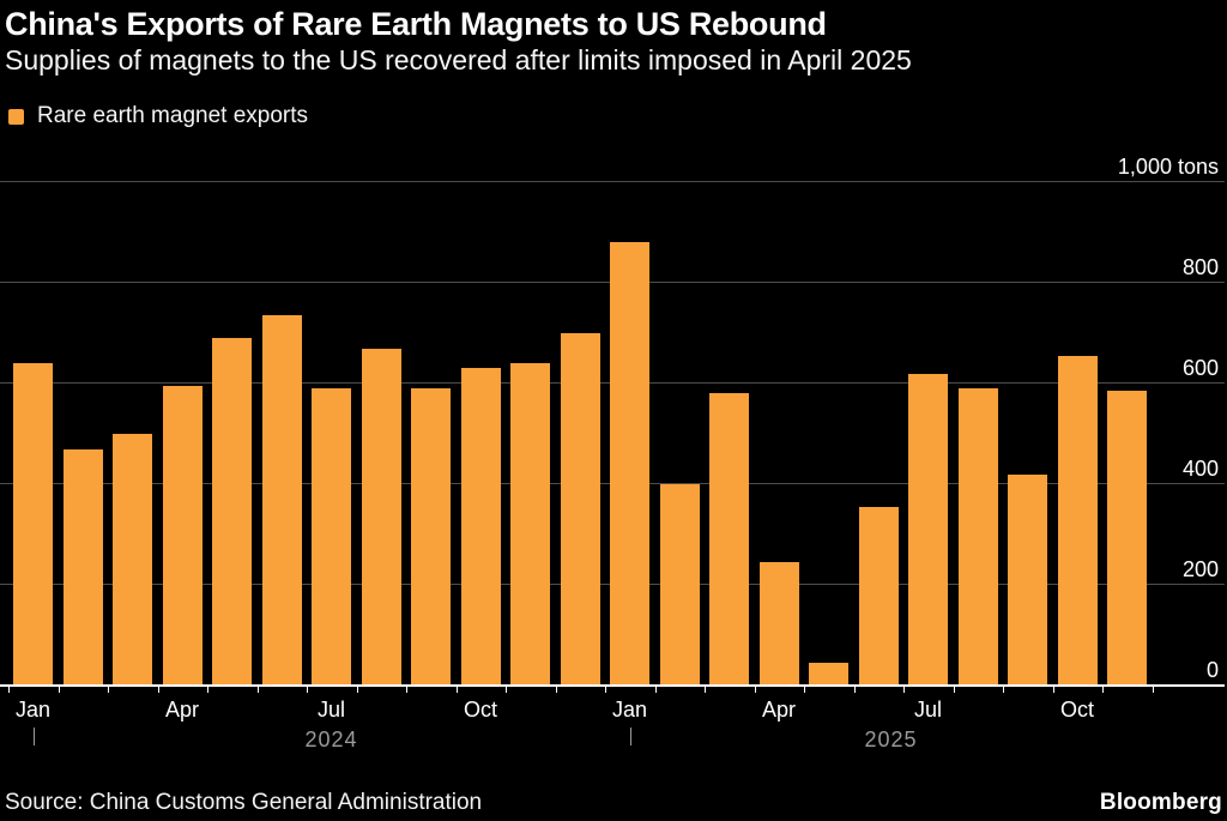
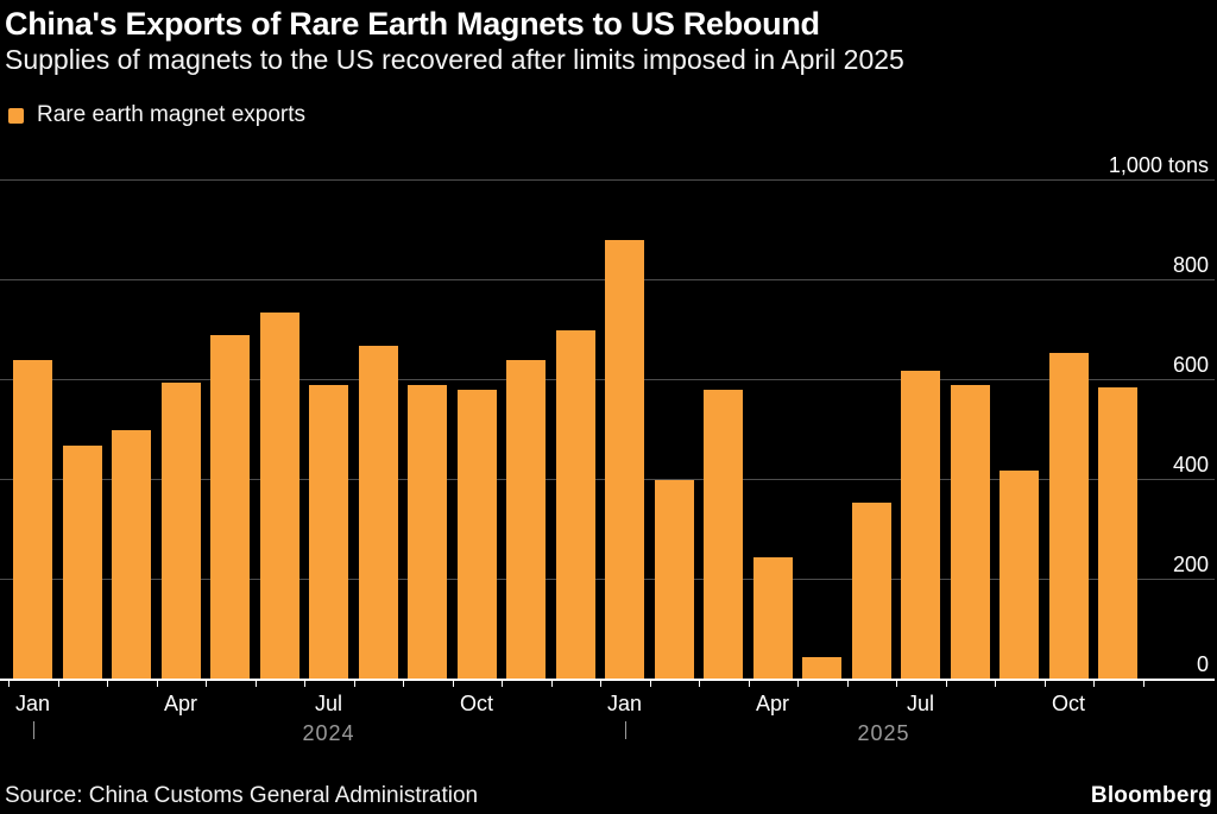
Oct 2024: 630 -> 580
